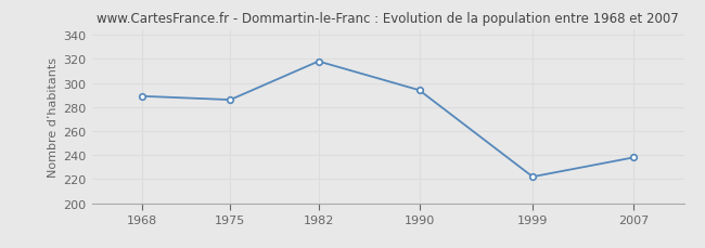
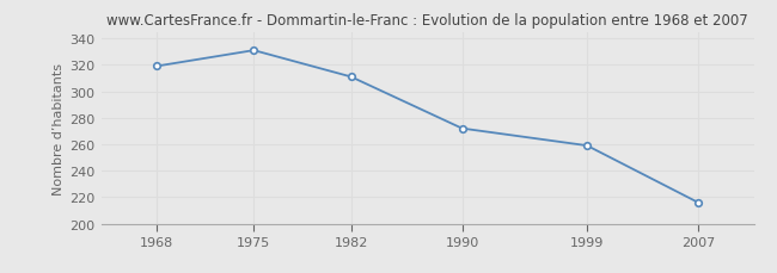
1968: 289 -> 319
1975: 286 -> 331
1982: 318 -> 311
1990: 294 -> 272
1999: 222 -> 259
2007: 238 -> 216
